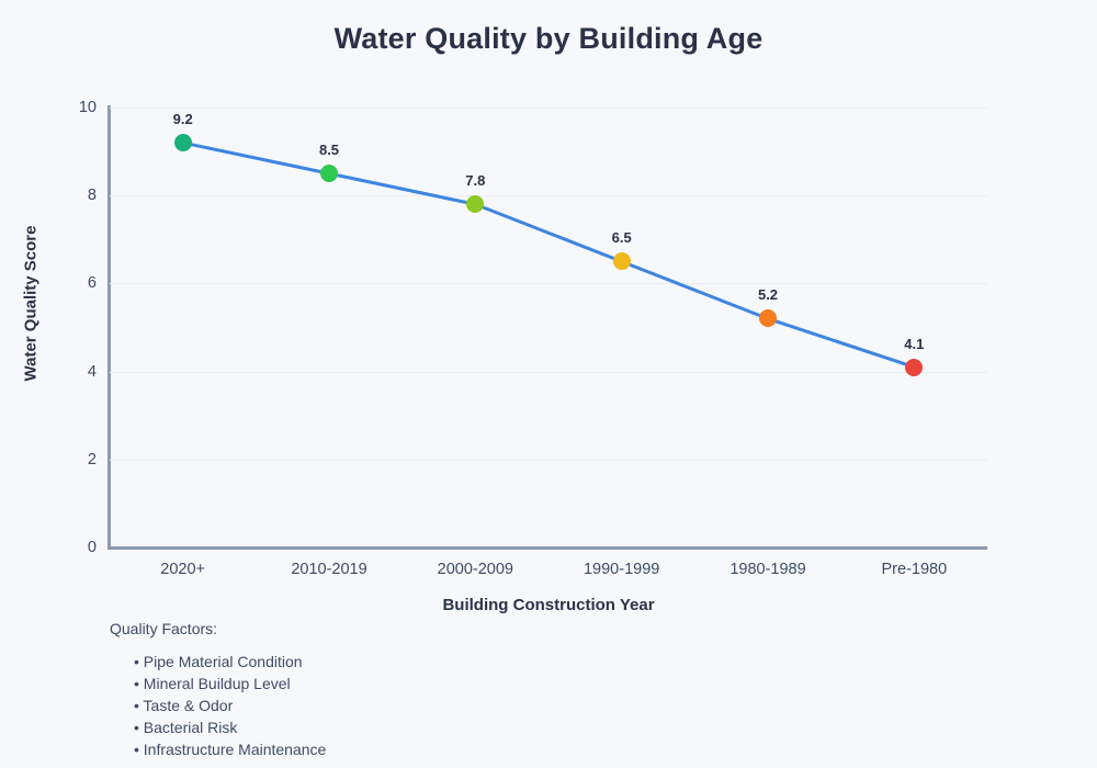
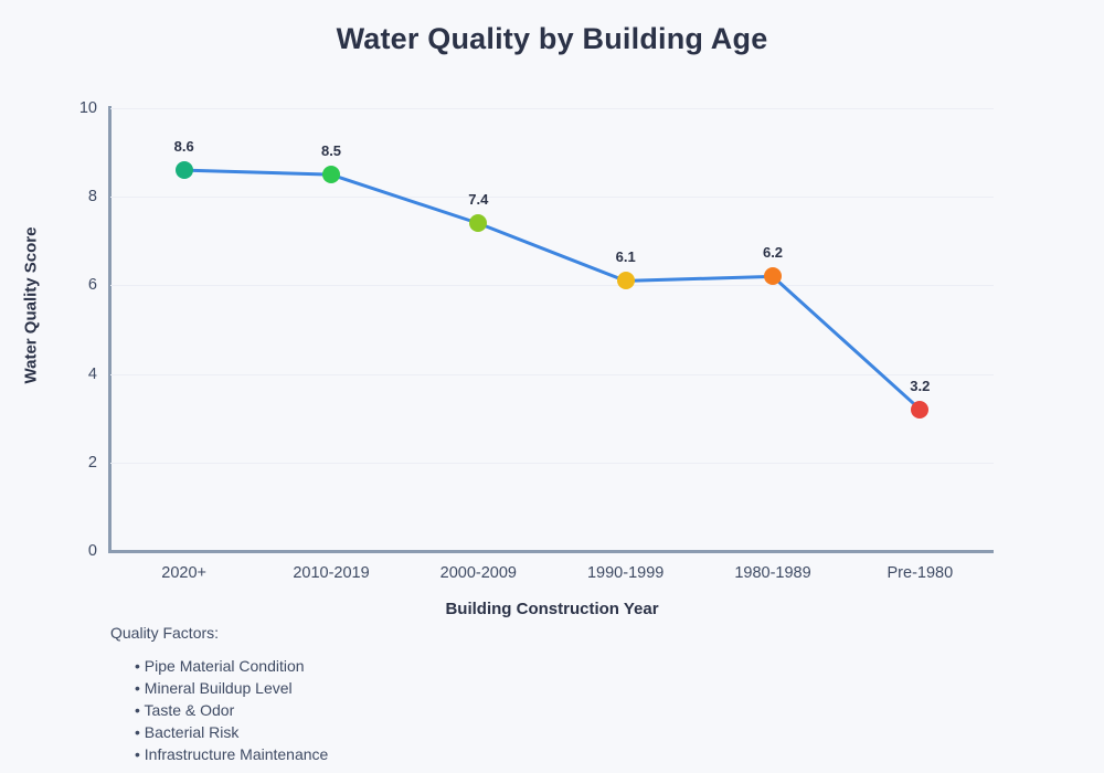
2020+: 9.2 -> 8.6
2000-2009: 7.8 -> 7.4
1990-1999: 6.5 -> 6.1
1980-1989: 5.2 -> 6.2
Pre-1980: 4.1 -> 3.2
